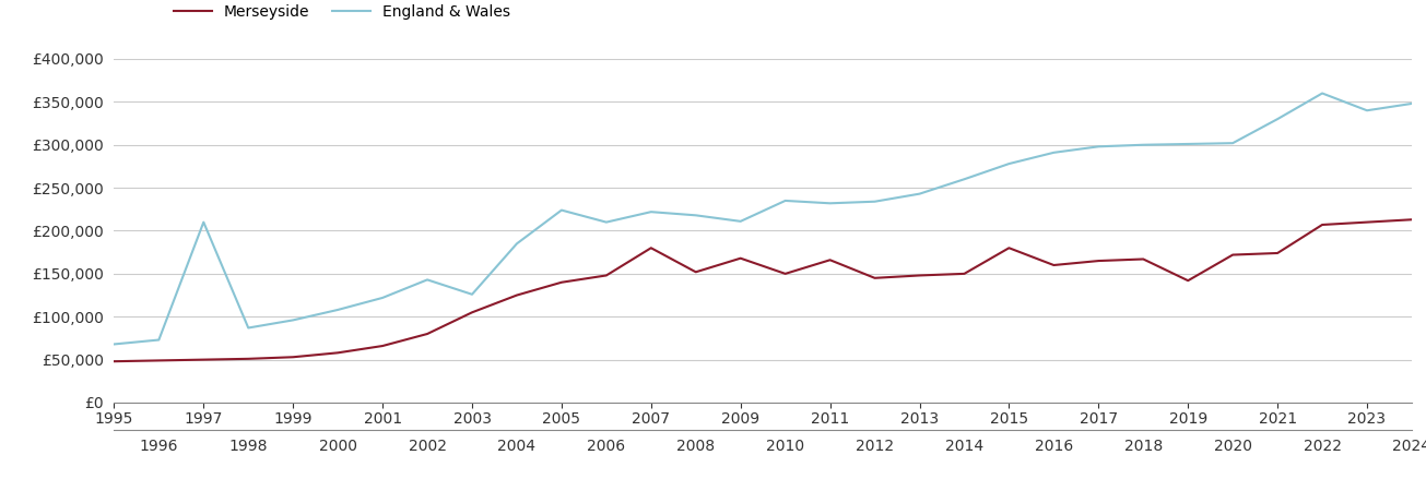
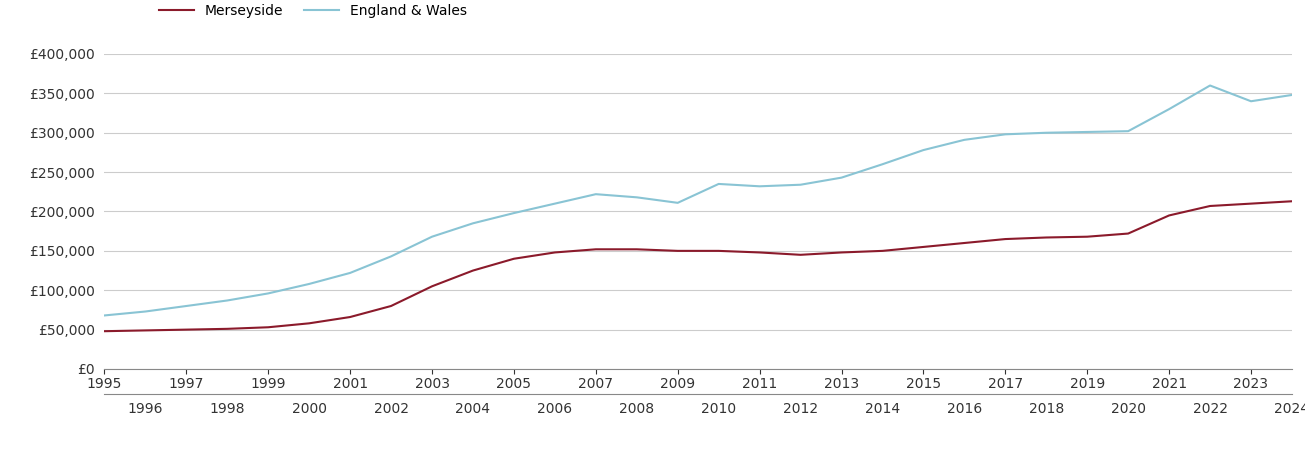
England & Wales/1997: £210,000 -> £80,000
England & Wales/2003: £126,000 -> £168,000
England & Wales/2005: £224,000 -> £198,000
Merseyside/2007: £180,000 -> £152,000
Merseyside/2009: £168,000 -> £150,000
Merseyside/2011: £166,000 -> £148,000
Merseyside/2015: £180,000 -> £155,000
Merseyside/2019: £142,000 -> £168,000
Merseyside/2021: £174,000 -> £195,000
